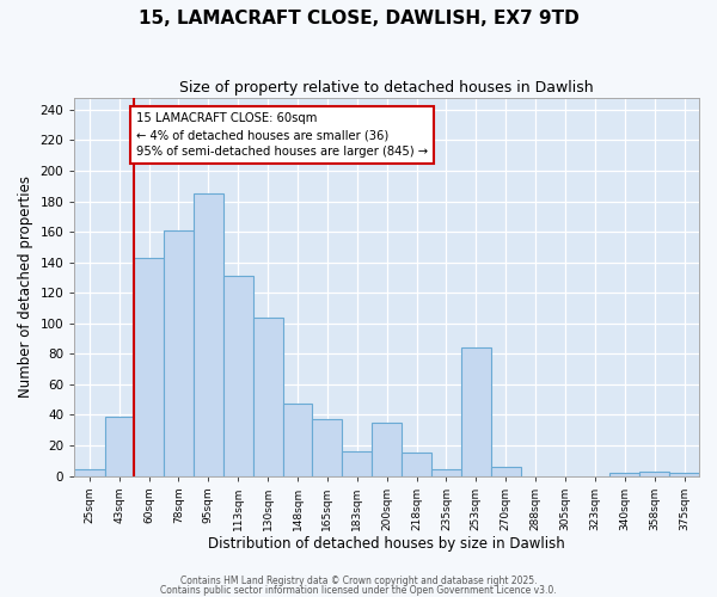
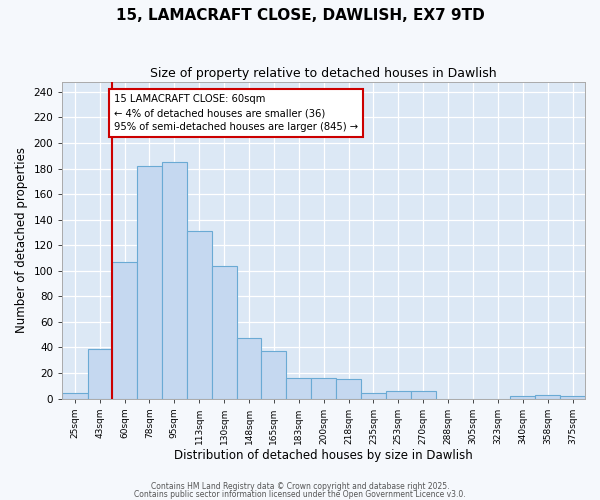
60sqm: 143 -> 107
78sqm: 161 -> 182
200sqm: 35 -> 16
253sqm: 84 -> 6
